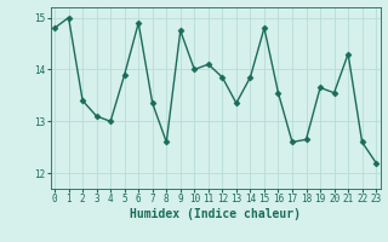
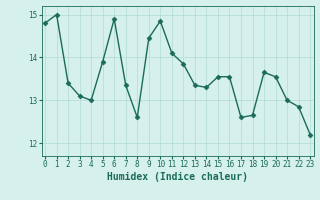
9: 14.75 -> 14.45
10: 14.00 -> 14.85
14: 13.85 -> 13.30
15: 14.80 -> 13.55
21: 14.30 -> 13.00
22: 12.60 -> 12.85
